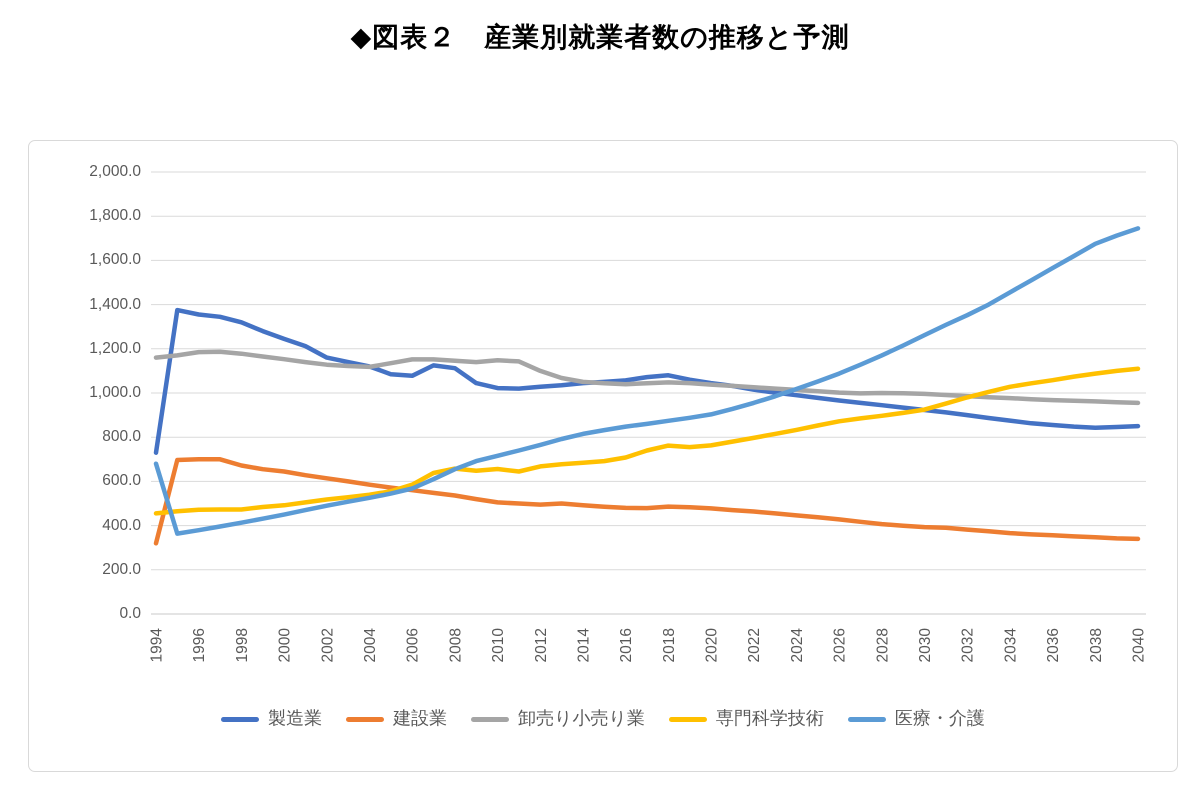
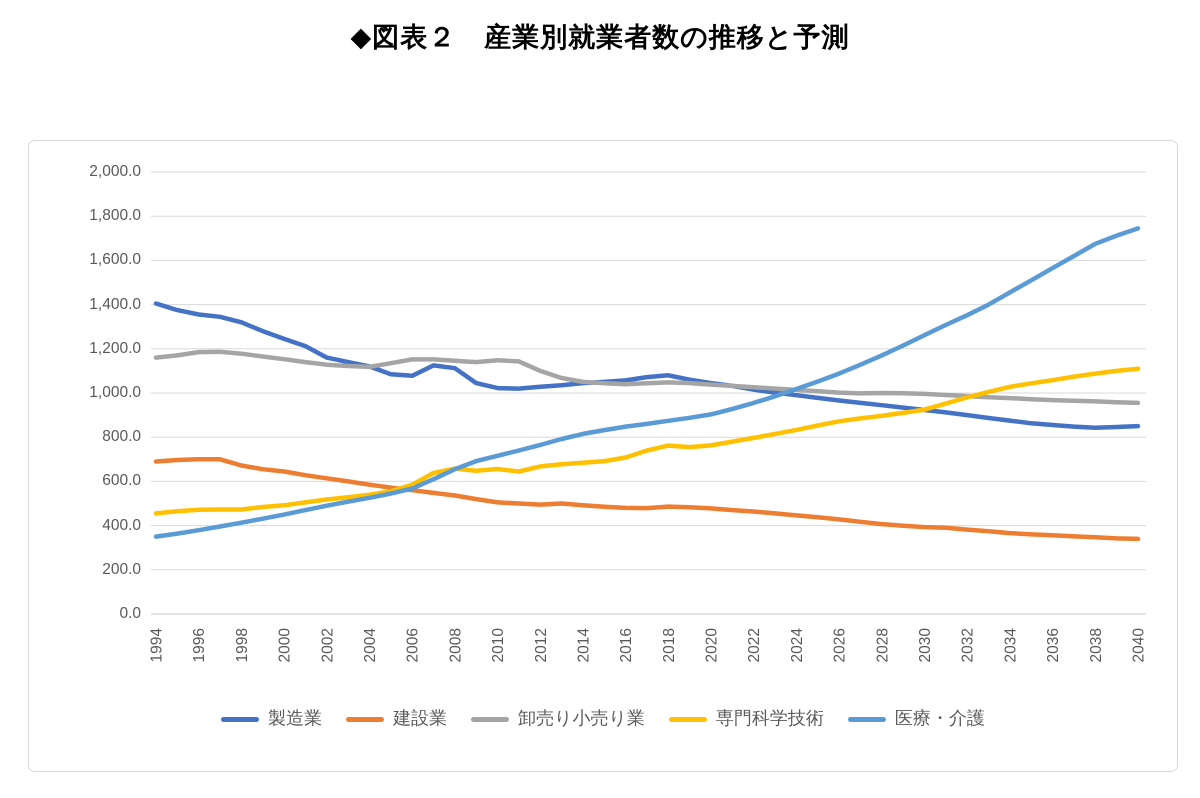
製造業/1994: 730 -> 1400
建設業/1994: 320 -> 690
医療・介護/1994: 680 -> 350
